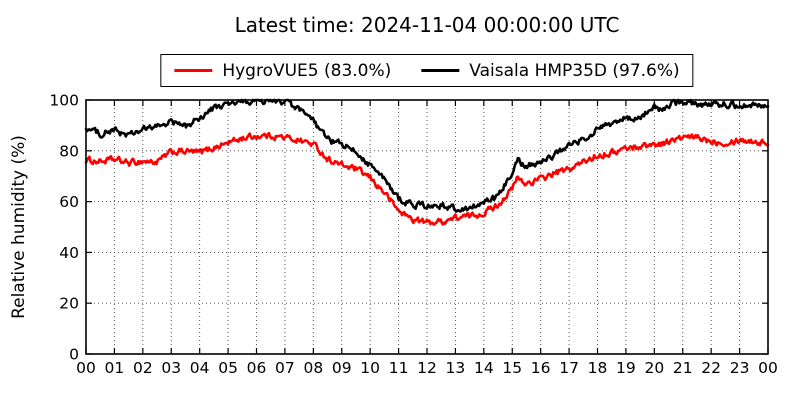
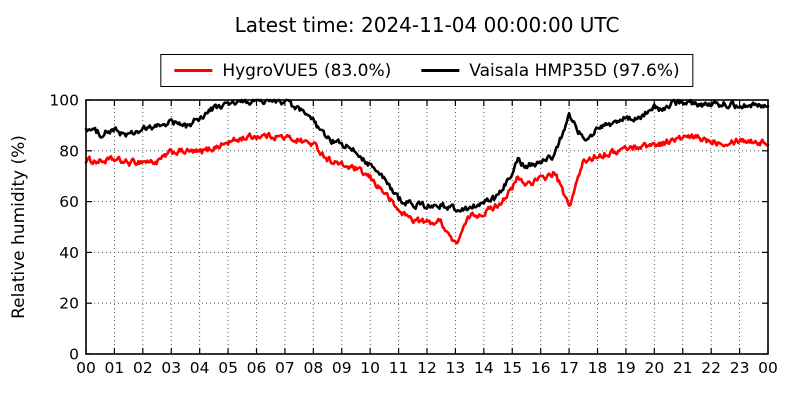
HygroVUE5 (83.0%)/13: 54 -> 43
HygroVUE5 (83.0%)/17: 73 -> 58
Vaisala HMP35D (97.6%)/17: 82 -> 94
